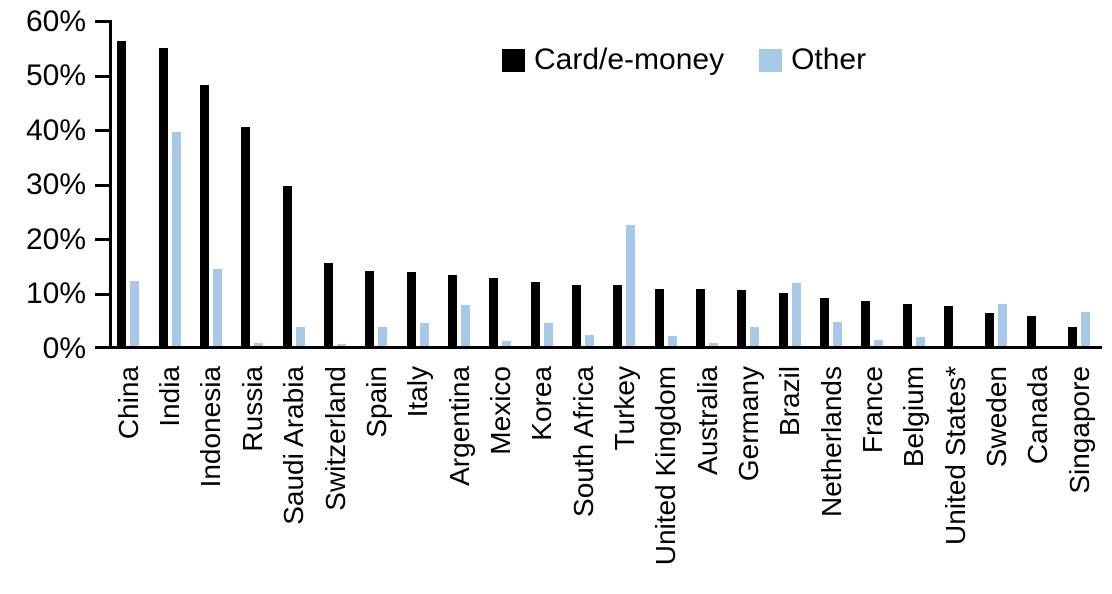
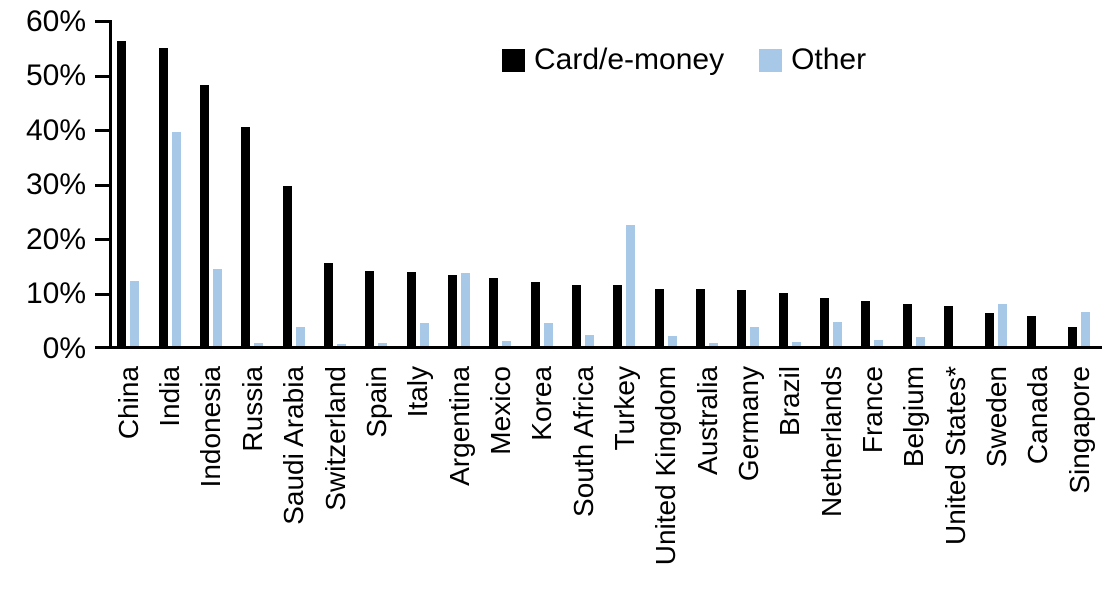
Other/Spain: 4% -> 1%
Other/Argentina: 8% -> 14%
Other/Brazil: 12% -> 1%
